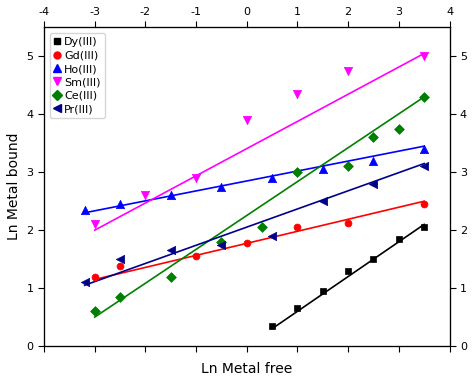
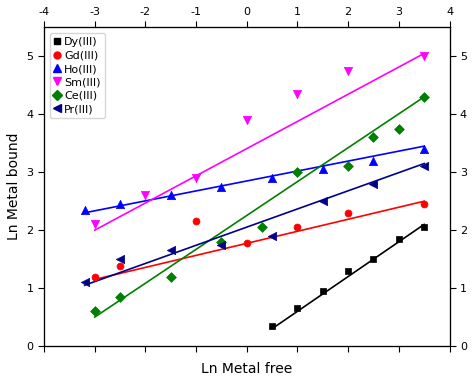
Gd(III)/-1: 1.55 -> 2.16
Gd(III)/2: 2.12 -> 2.30
